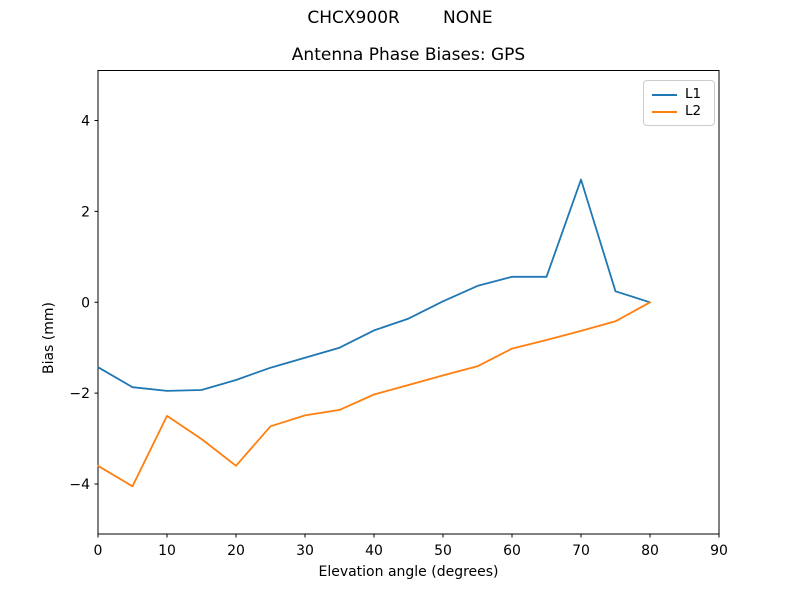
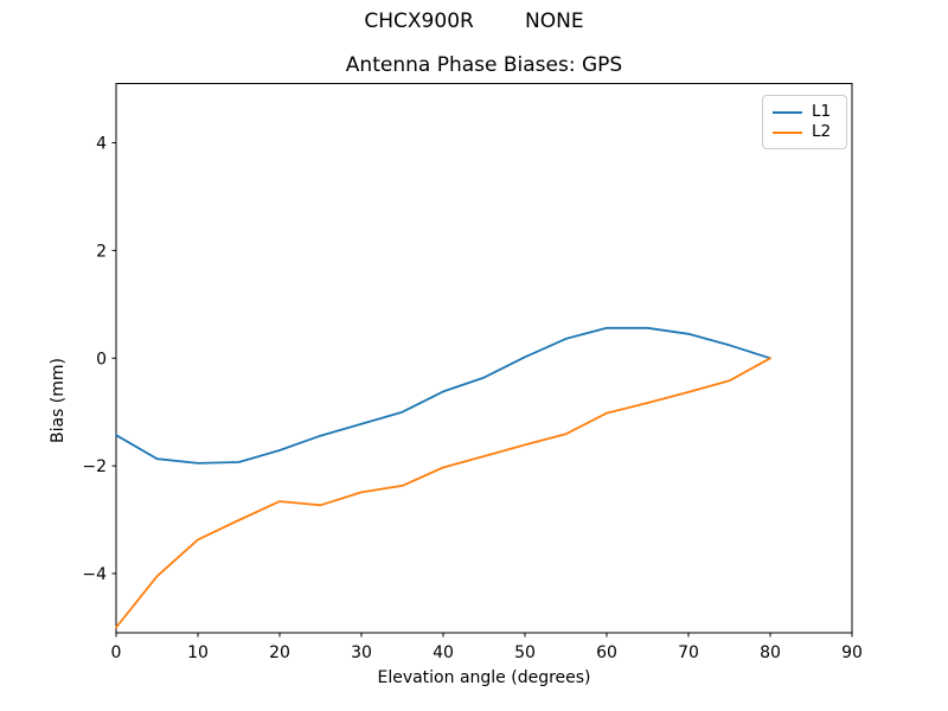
L2/0: -3.6 -> -5.0
L2/10: -2.5 -> -3.4
L2/20: -3.6 -> -2.7
L1/70: 2.7 -> 0.5
